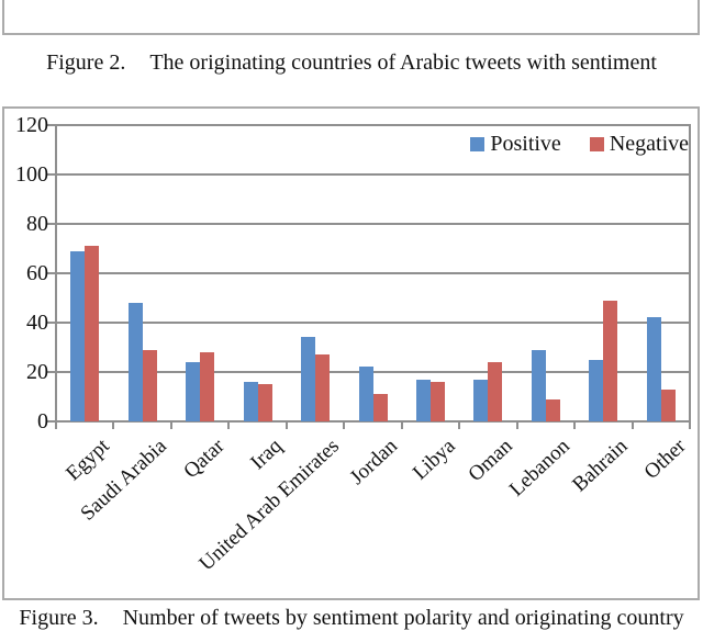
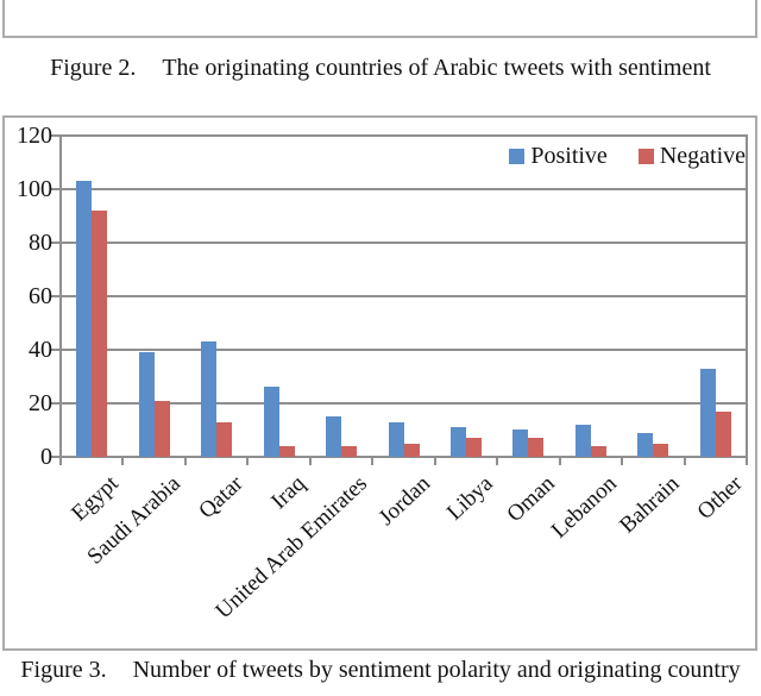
Positive/Egypt: 69 -> 103
Negative/Egypt: 71 -> 92
Positive/Saudi Arabia: 48 -> 39
Negative/Saudi Arabia: 29 -> 21
Positive/Qatar: 24 -> 43
Negative/Qatar: 28 -> 13
Positive/Iraq: 16 -> 26
Negative/Iraq: 15 -> 4
Positive/United Arab Emirates: 34 -> 15
Negative/United Arab Emirates: 27 -> 4
Positive/Jordan: 22 -> 13
Negative/Jordan: 11 -> 5
Positive/Libya: 17 -> 11
Negative/Libya: 16 -> 7
Positive/Oman: 17 -> 10
Negative/Oman: 24 -> 7
Positive/Lebanon: 29 -> 12
Negative/Lebanon: 9 -> 4
Positive/Bahrain: 25 -> 9
Negative/Bahrain: 49 -> 5
Positive/Other: 42 -> 33
Negative/Other: 13 -> 17
